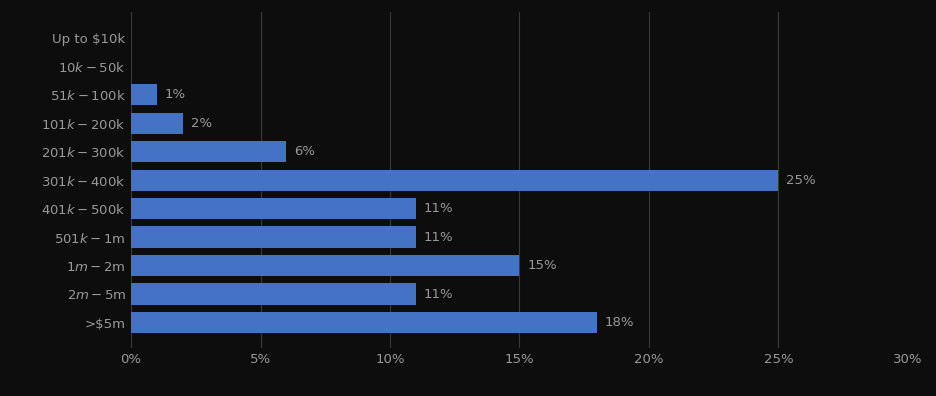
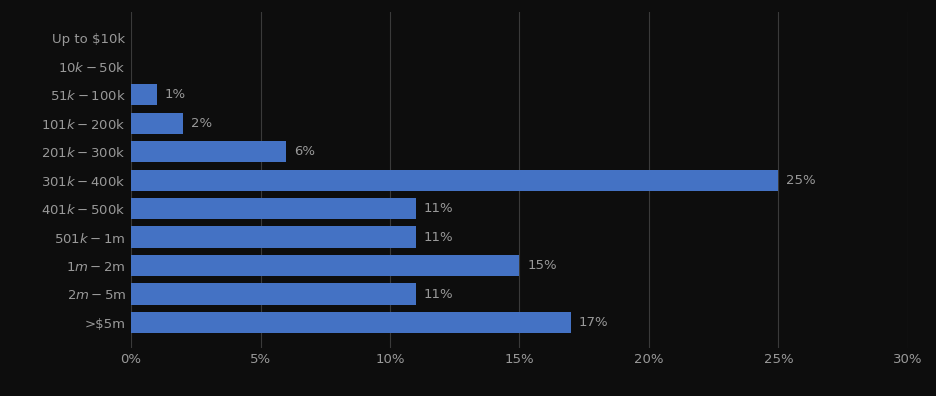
>$5m: 18% -> 17%
